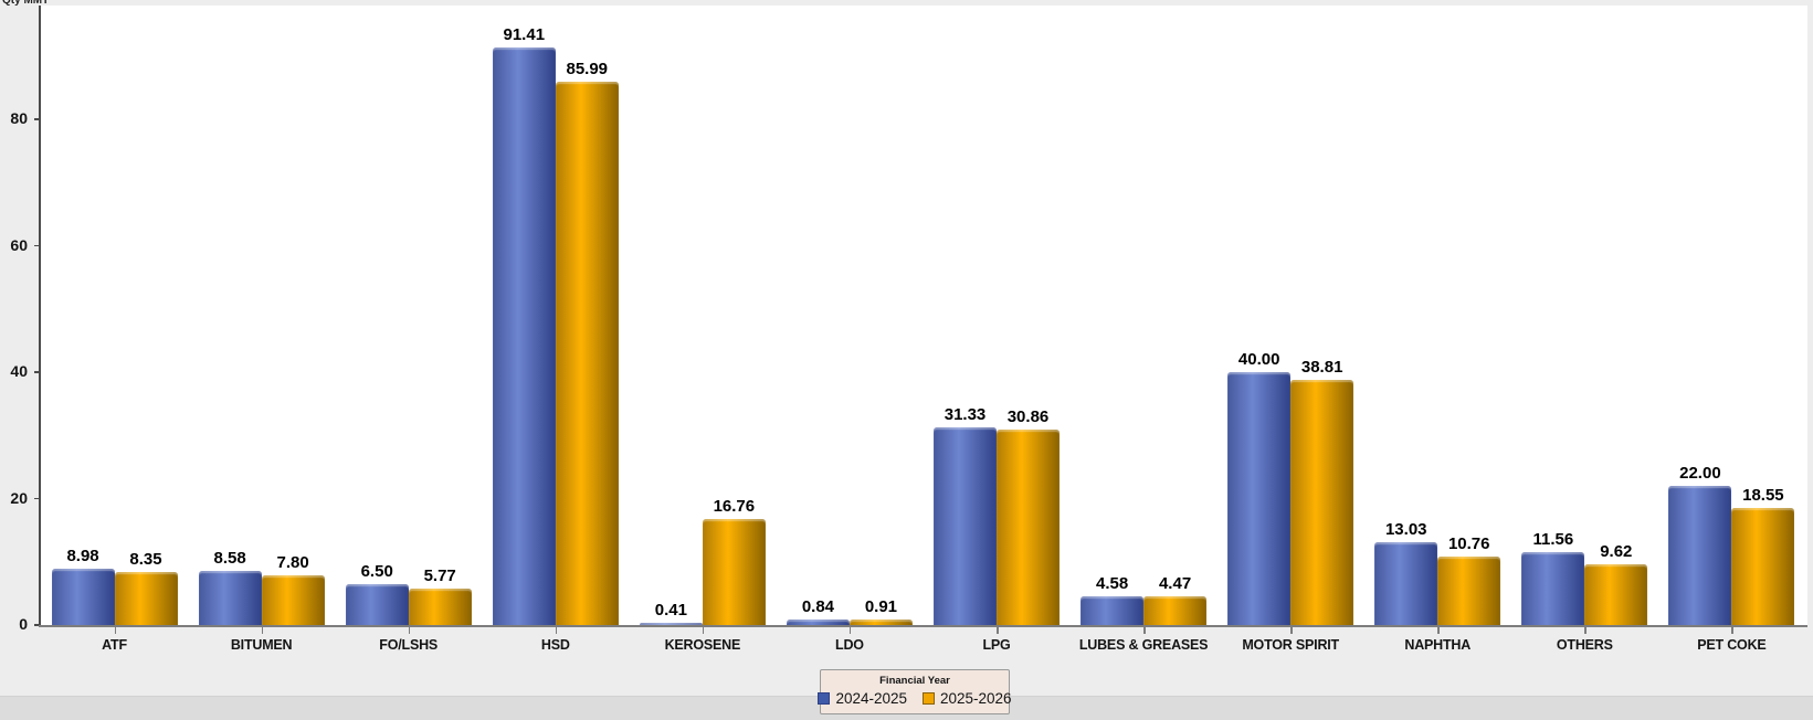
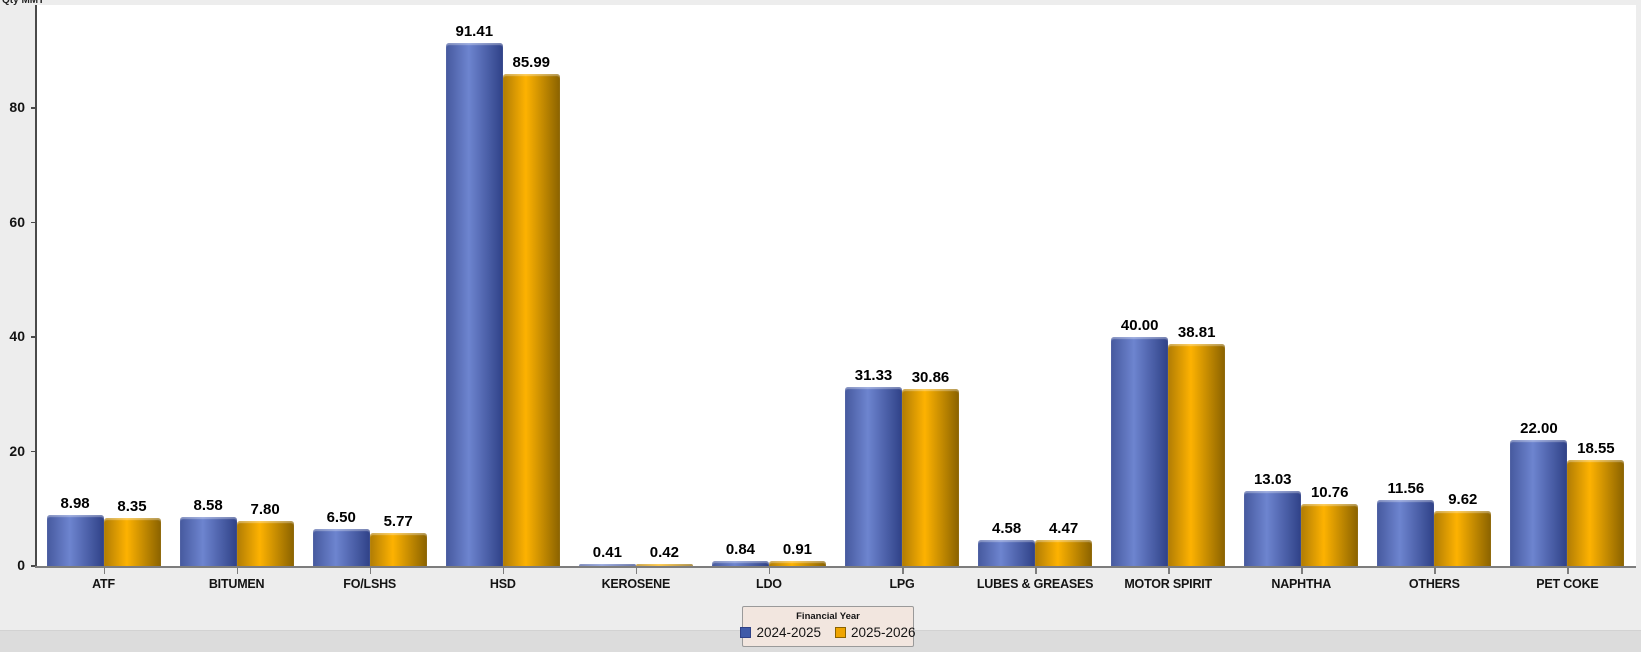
2025-2026/KEROSENE: 16.76 -> 0.42
